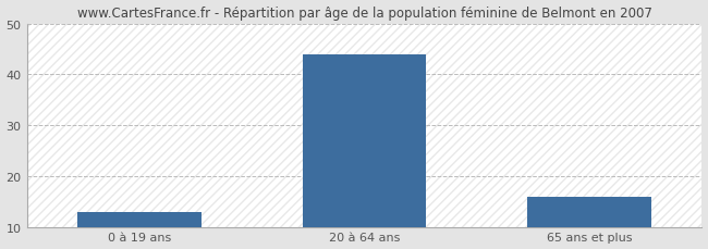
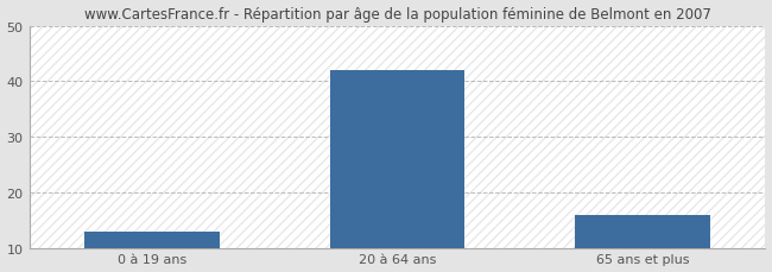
20 à 64 ans: 44 -> 42
